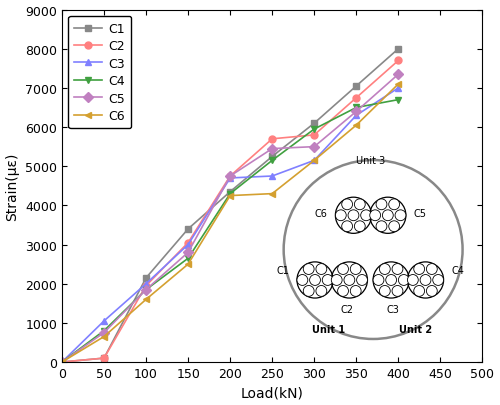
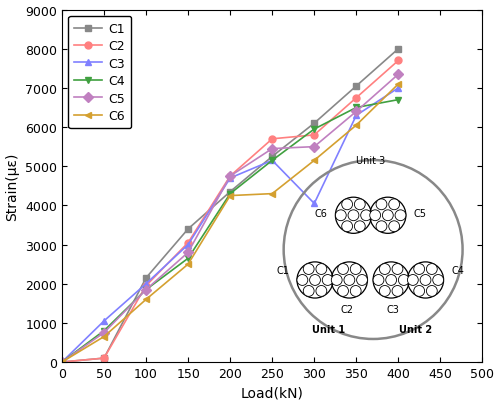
C3/250: 4750 -> 5150
C3/300: 5150 -> 4050
